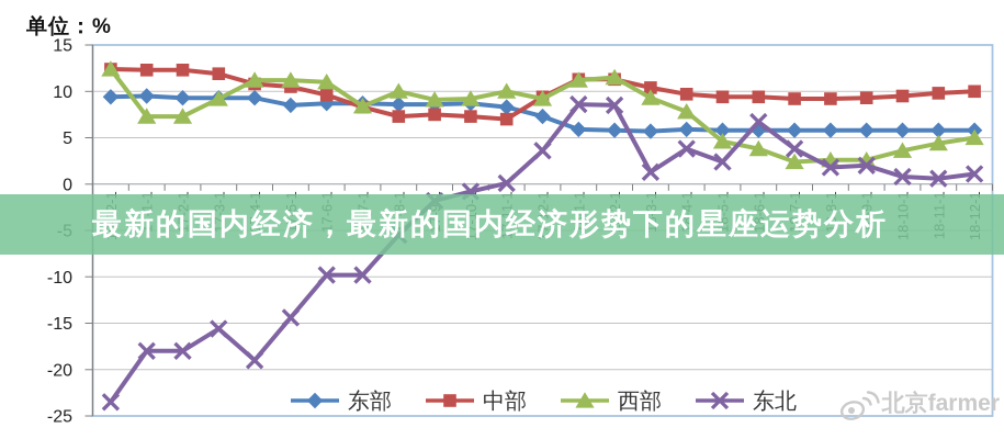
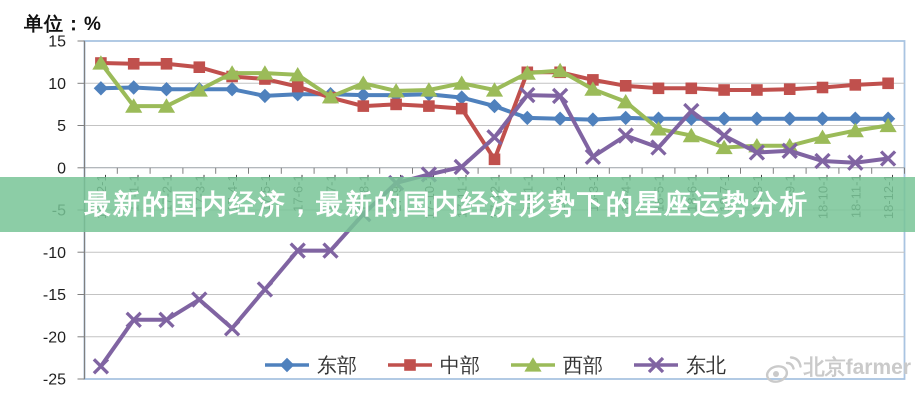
中部/17-12-1: 9 -> 1
